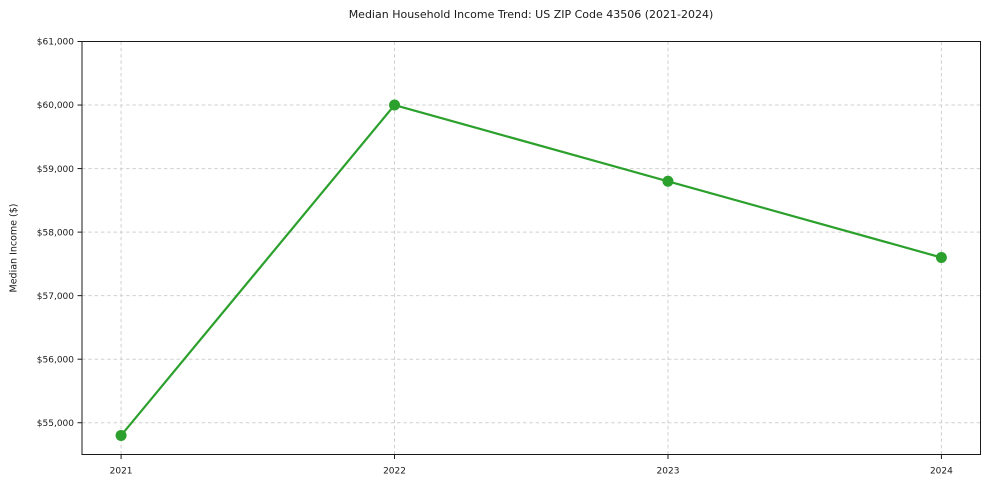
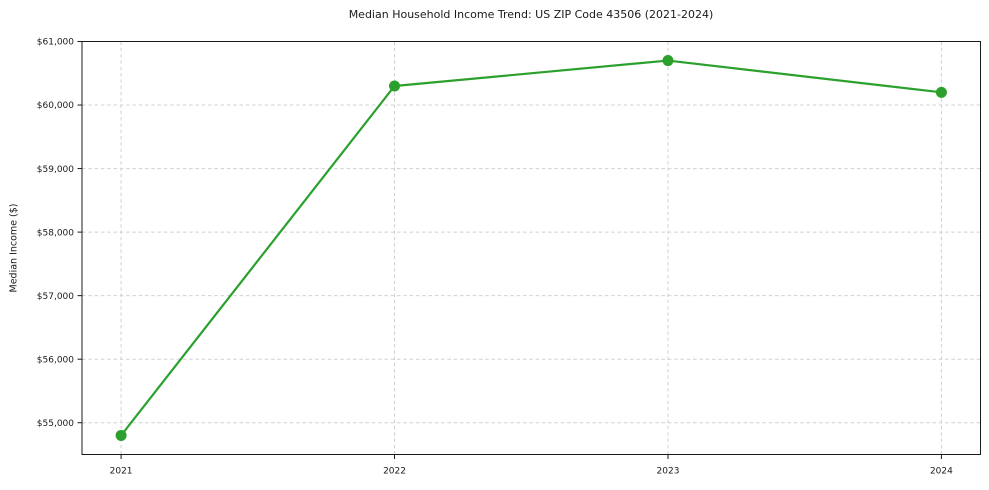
2022: $60000 -> $60300
2023: $58800 -> $60700
2024: $57600 -> $60200
